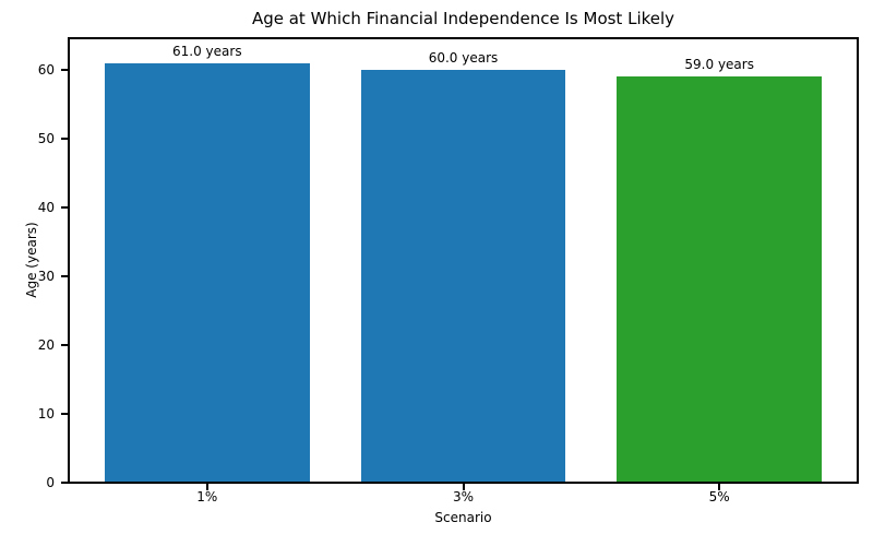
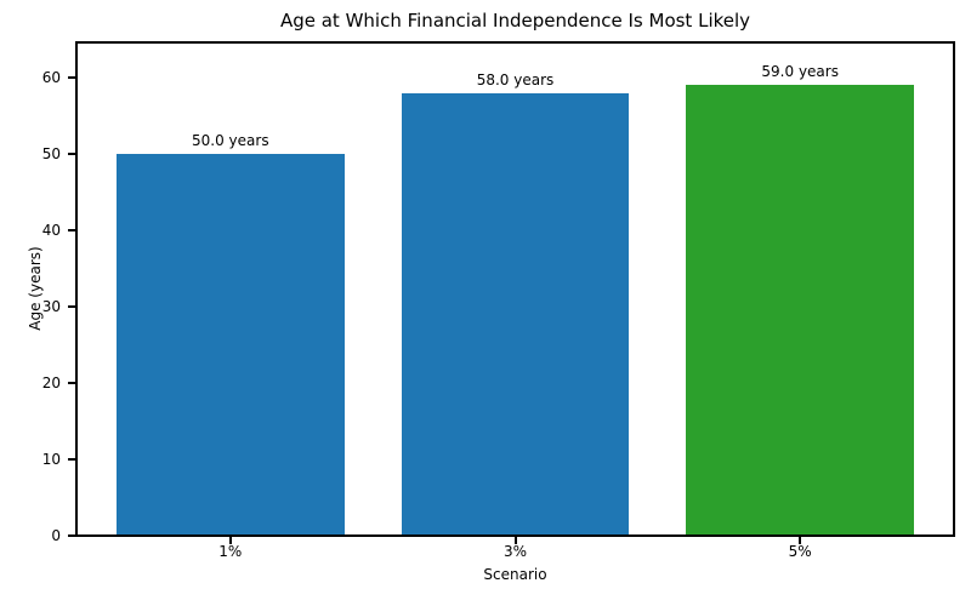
1%: 61.0 -> 50.0
3%: 60.0 -> 58.0
